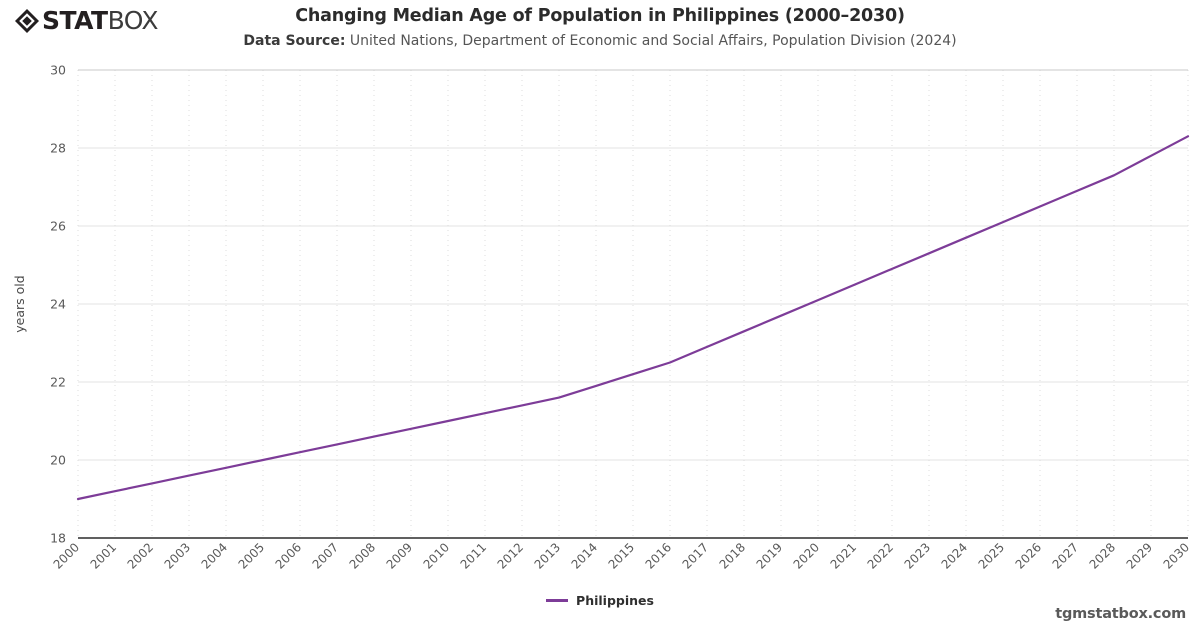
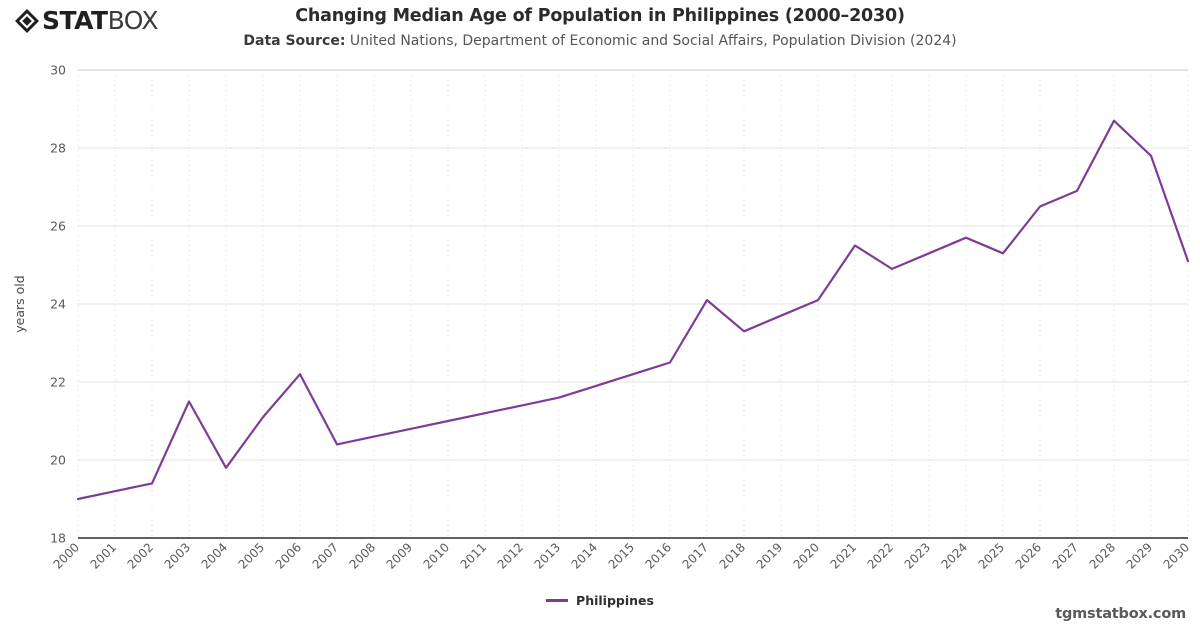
2003: 19.6 -> 21.5
2005: 20.0 -> 21.1
2006: 20.2 -> 22.2
2017: 22.9 -> 24.1
2021: 24.5 -> 25.5
2025: 26.1 -> 25.3
2028: 27.3 -> 28.7
2030: 28.3 -> 25.1
